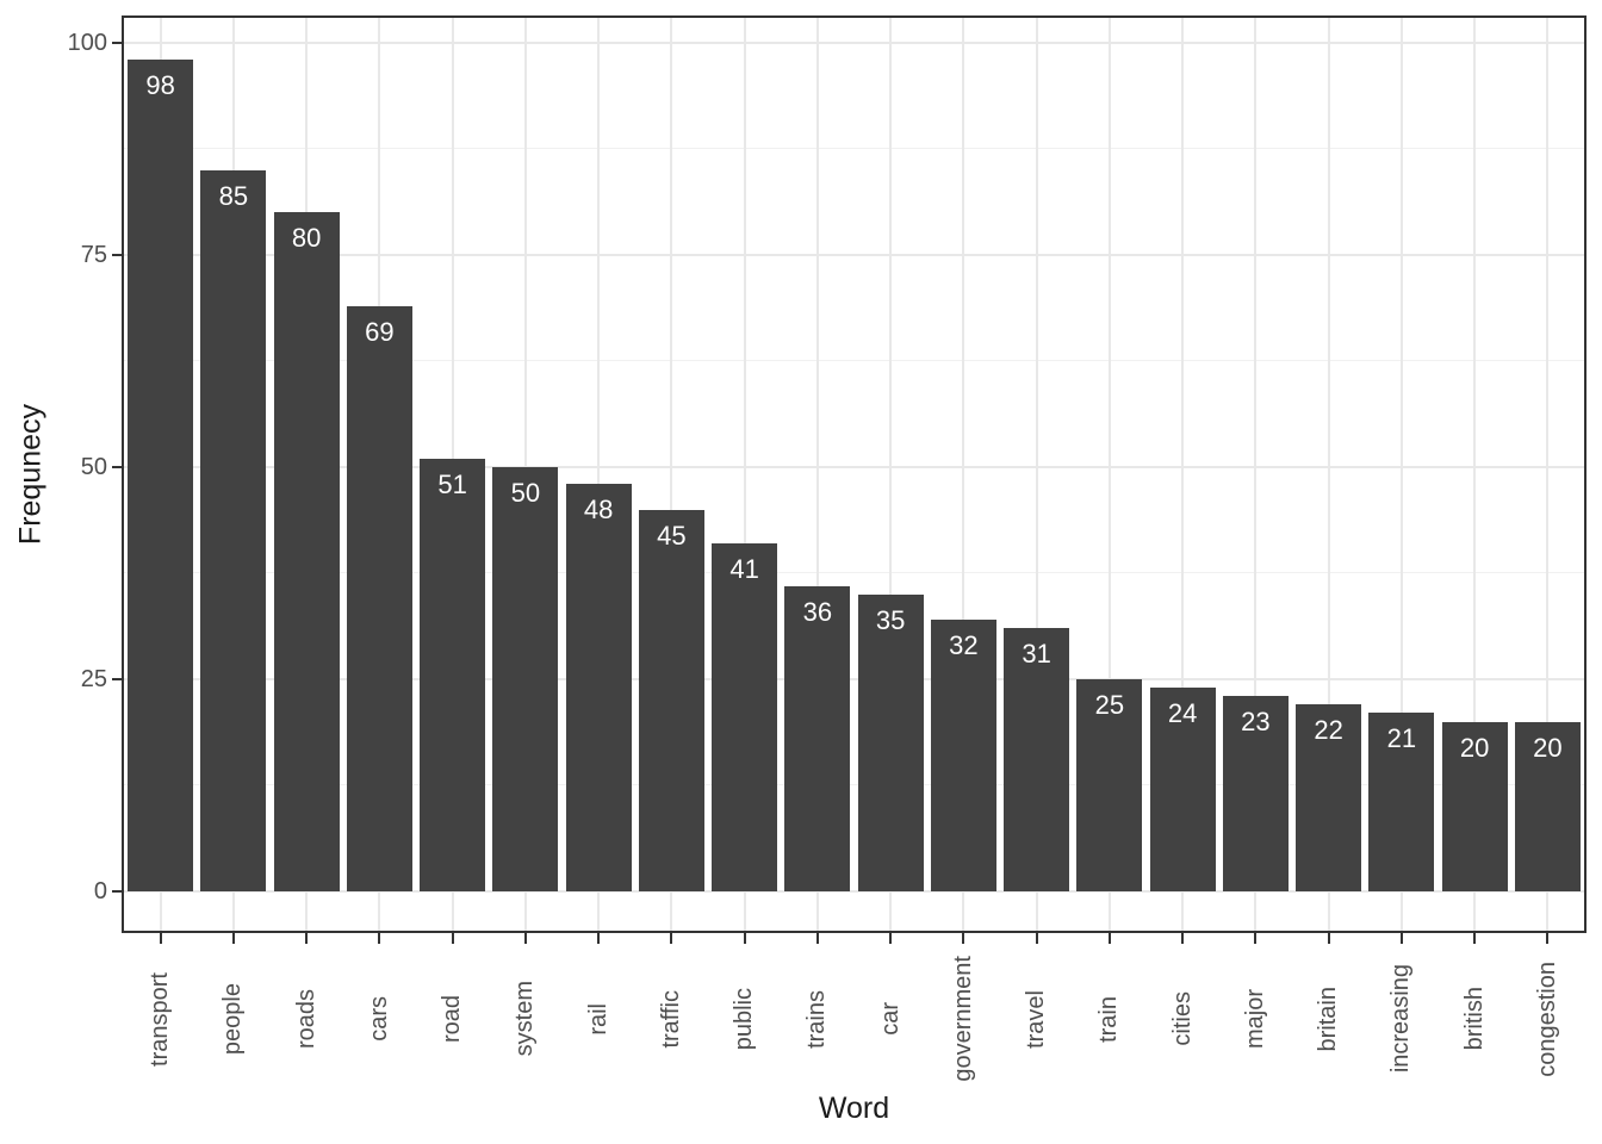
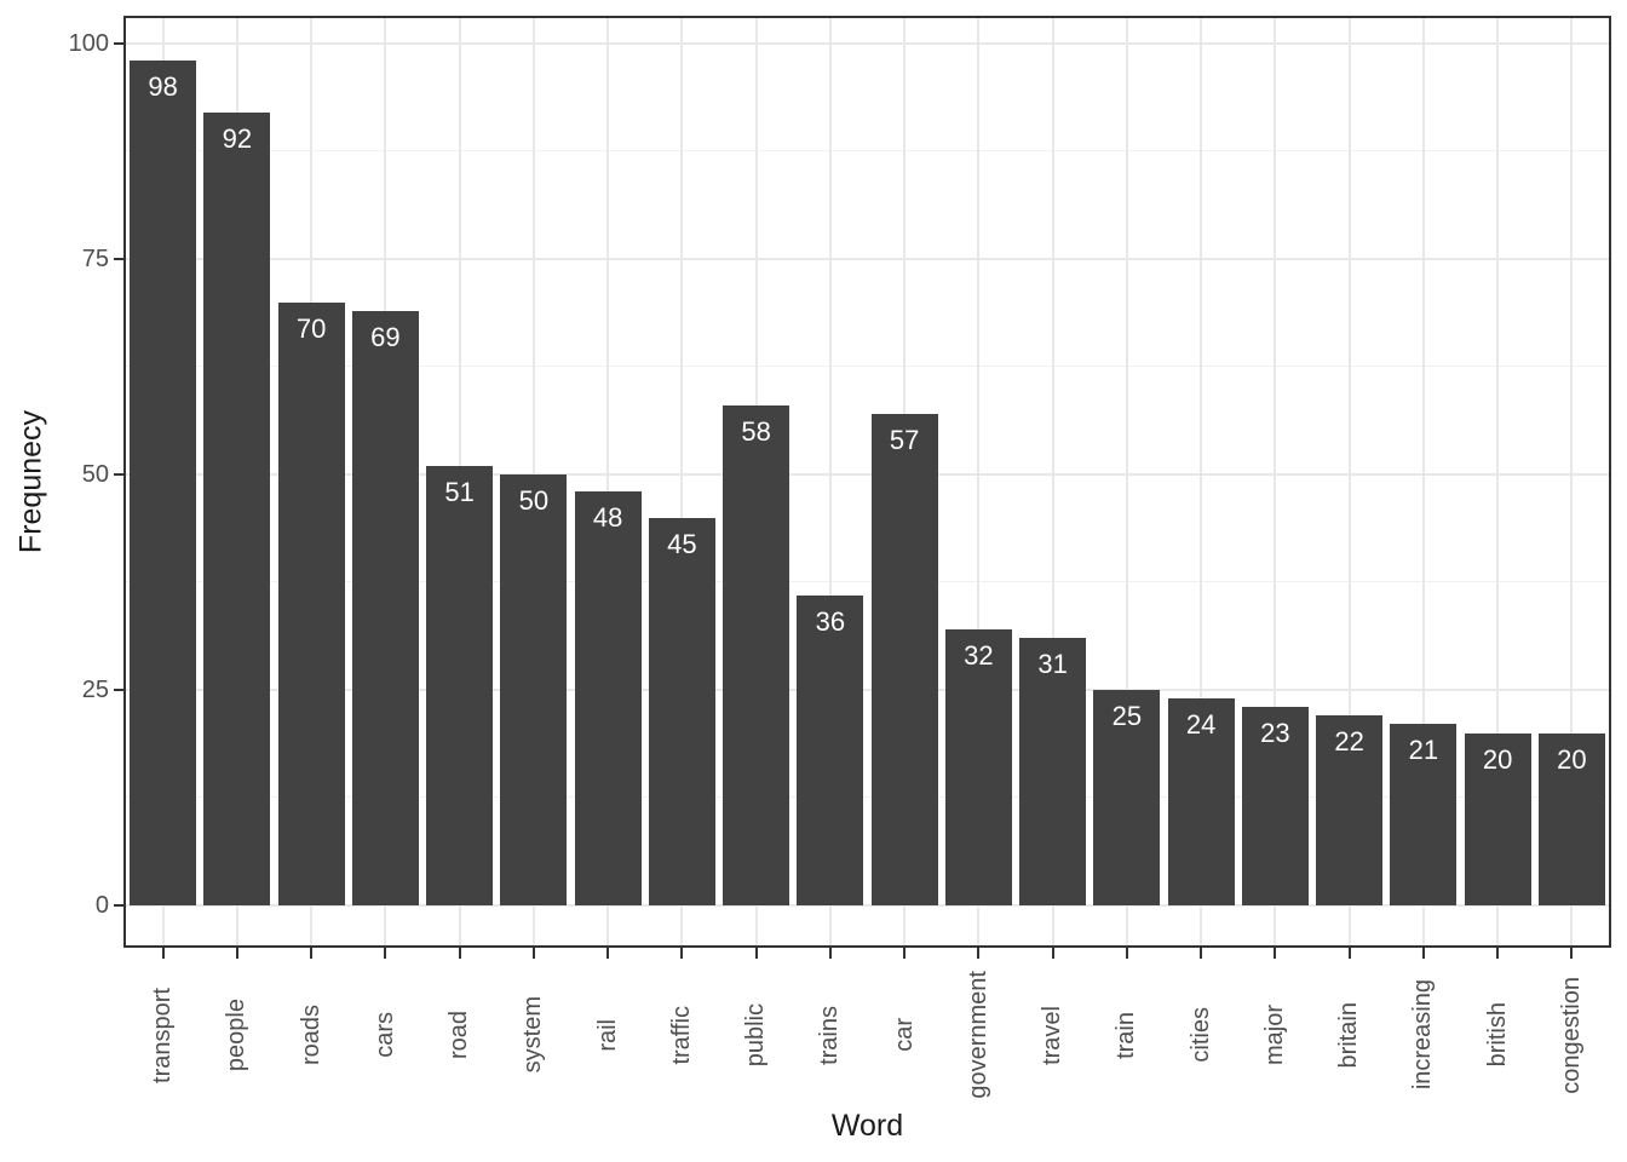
people: 85 -> 92
roads: 80 -> 70
public: 41 -> 58
car: 35 -> 57
